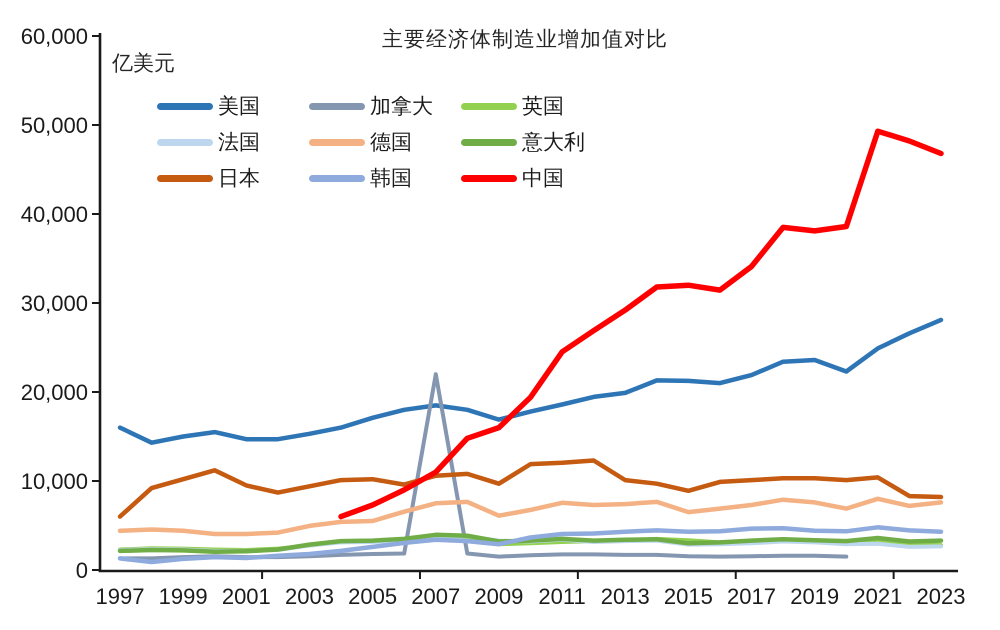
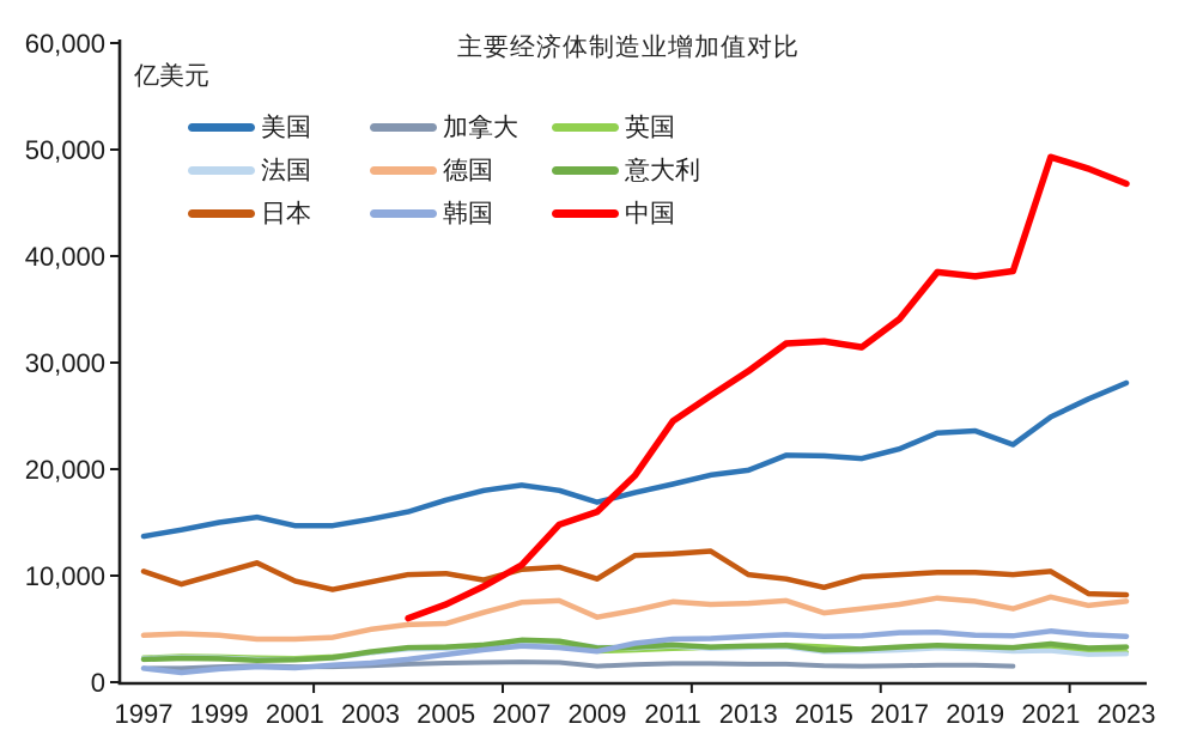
美国/1997: 16000 -> 14000
日本/1997: 6000 -> 10000
加拿大/2007: 22000 -> 2000
